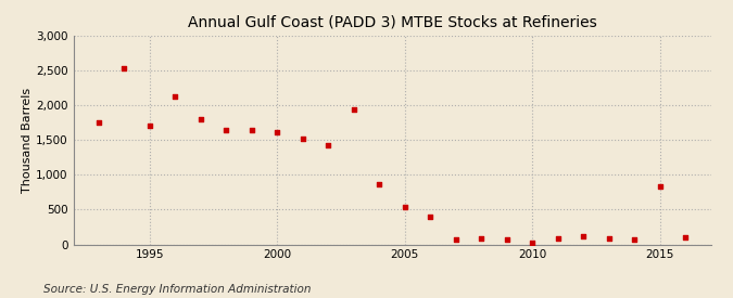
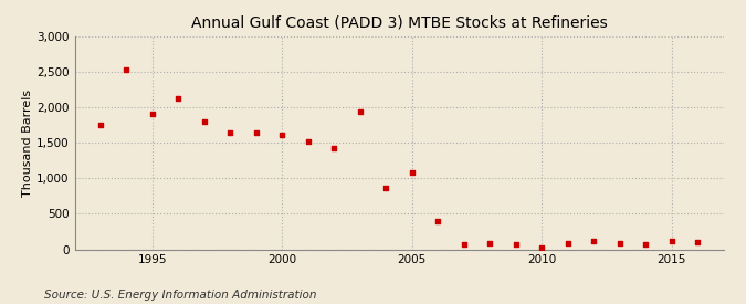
1995: 1,700 -> 1,910
2005: 540 -> 1,080
2015: 840 -> 120
